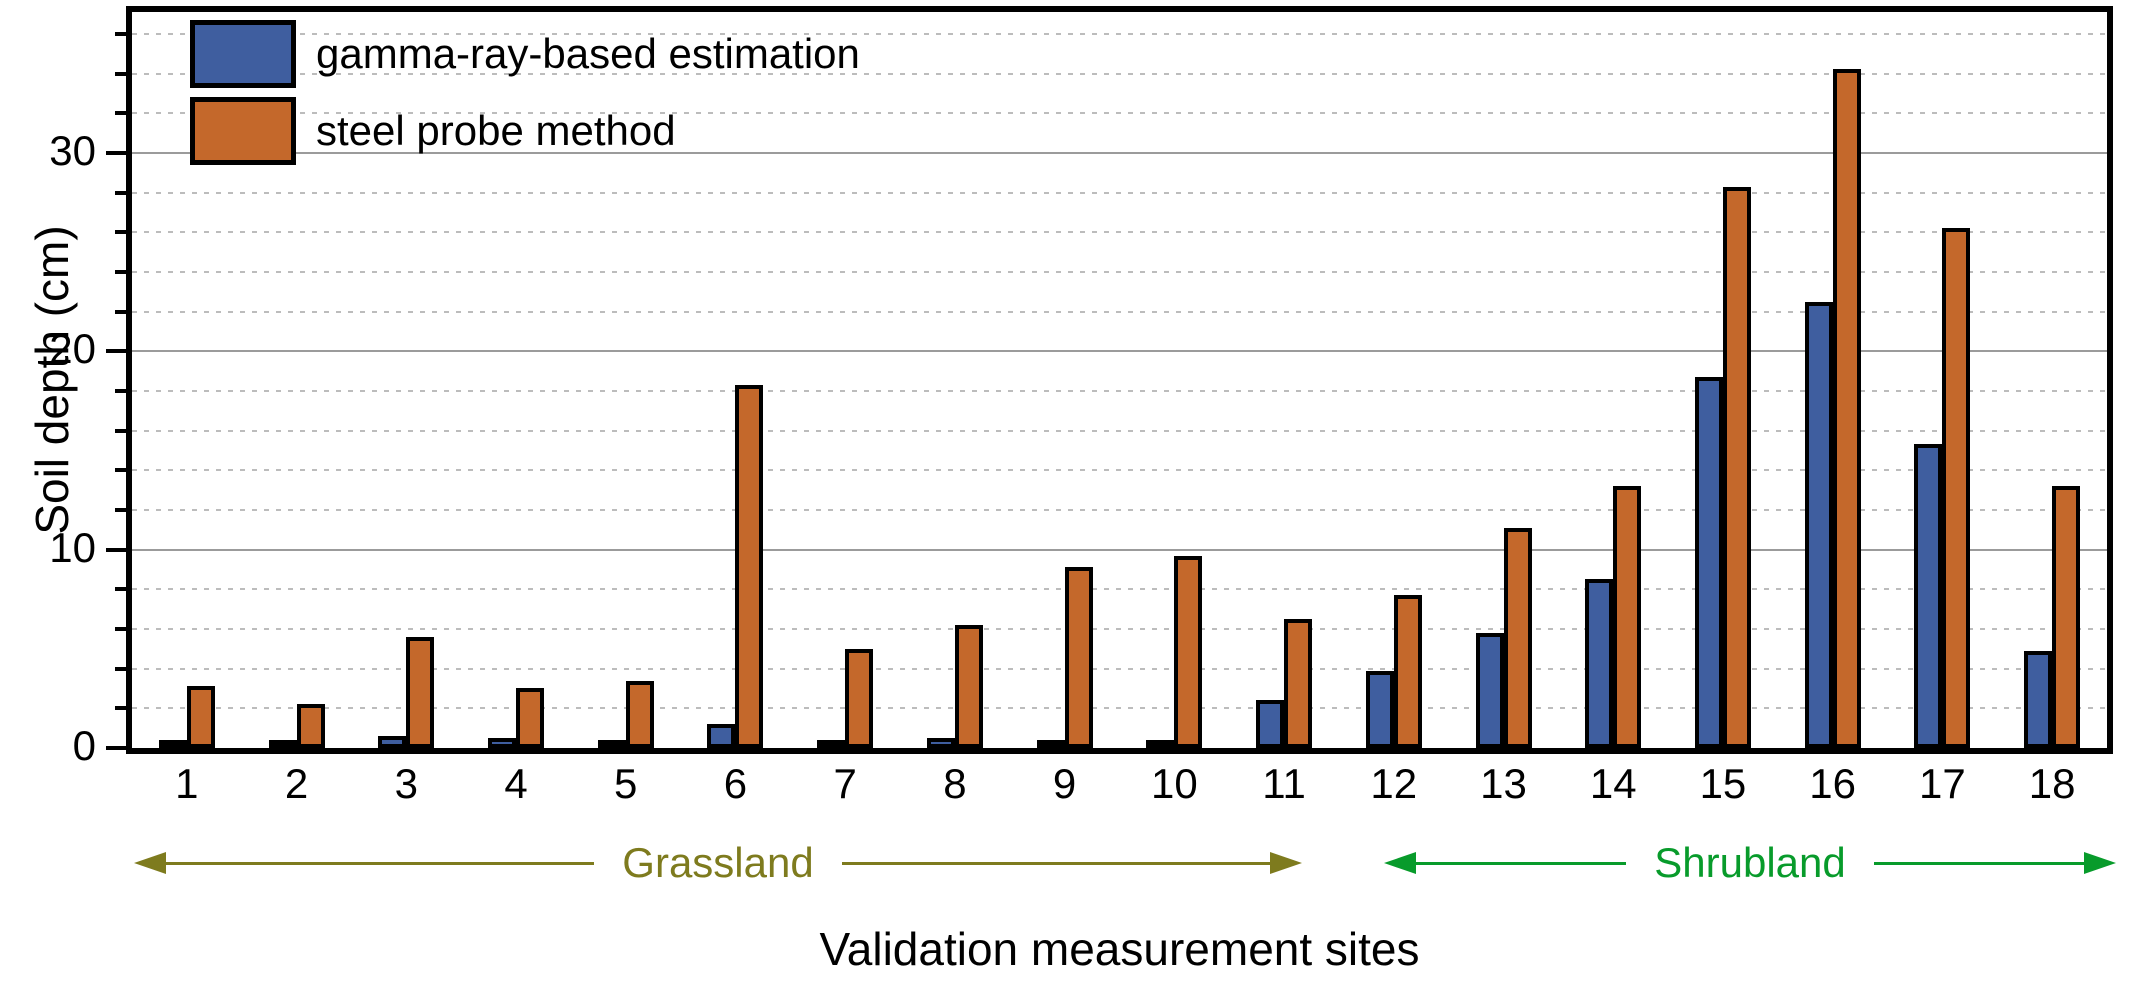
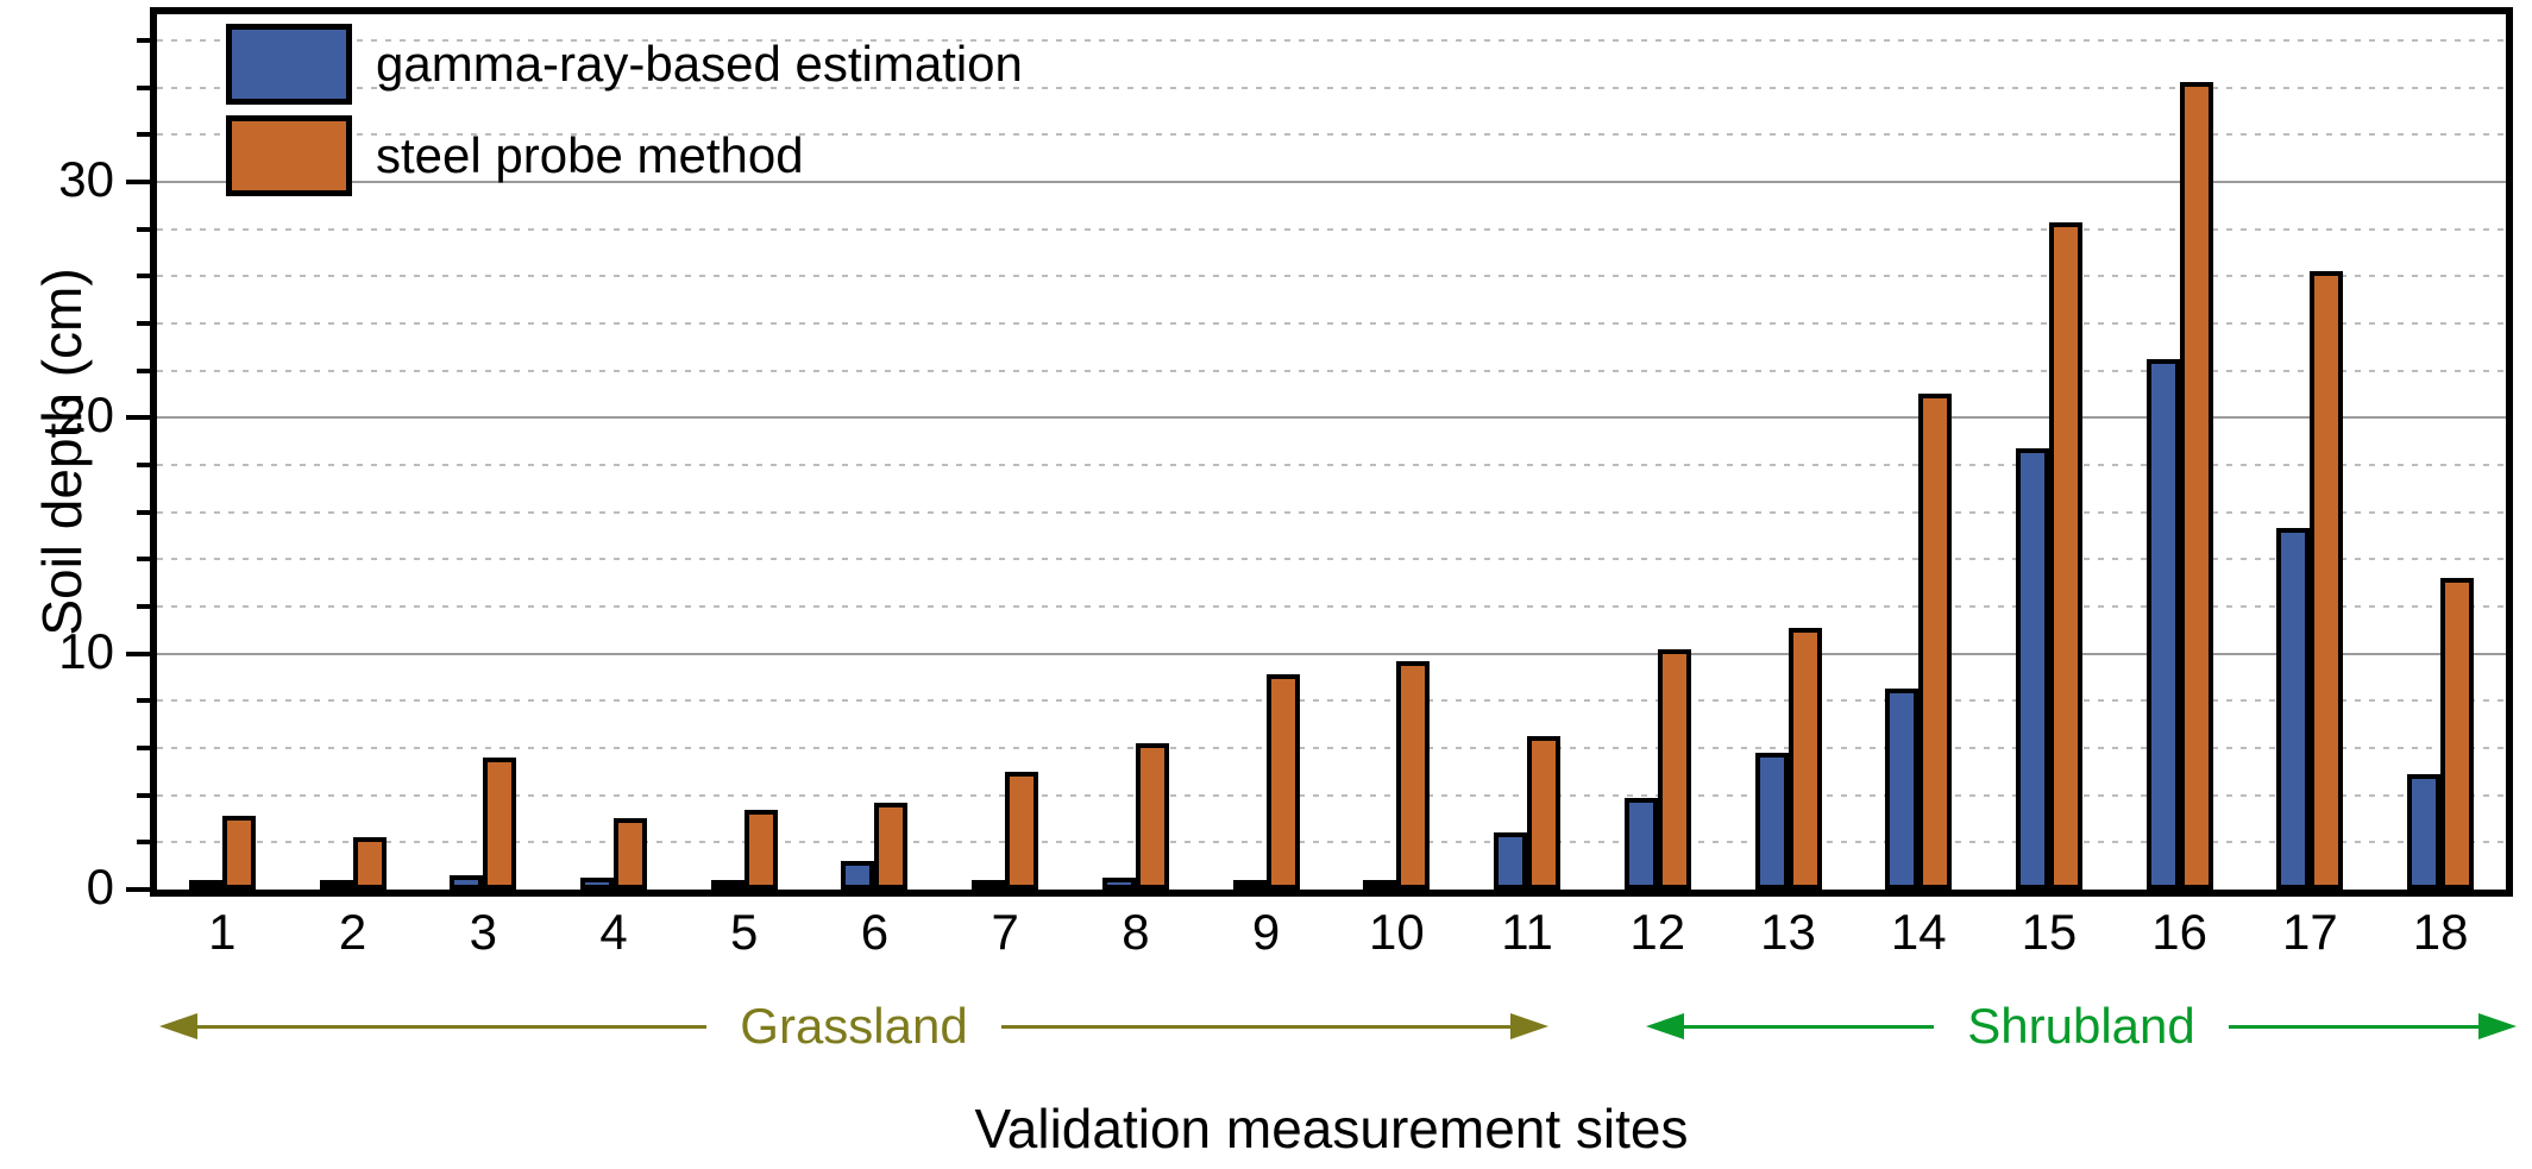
steel probe method/6: 18.1 -> 3.5
steel probe method/12: 7.5 -> 10.0
steel probe method/14: 13.0 -> 20.8
